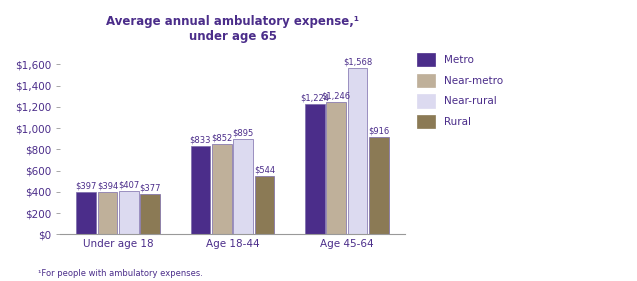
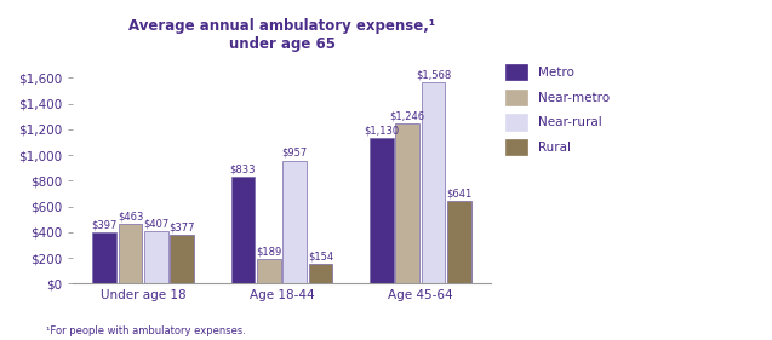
Near-metro/Under age 18: $394 -> $463
Near-metro/Age 18-44: $852 -> $189
Near-rural/Age 18-44: $895 -> $957
Rural/Age 18-44: $544 -> $154
Metro/Age 45-64: $1,220 -> $1,130
Rural/Age 45-64: $916 -> $641
